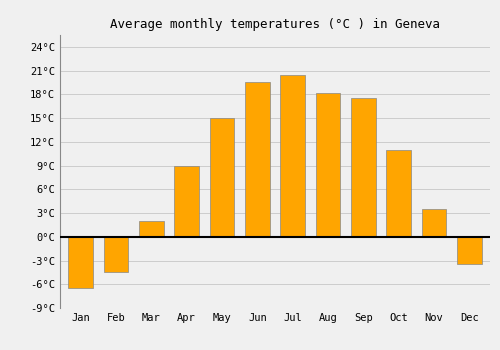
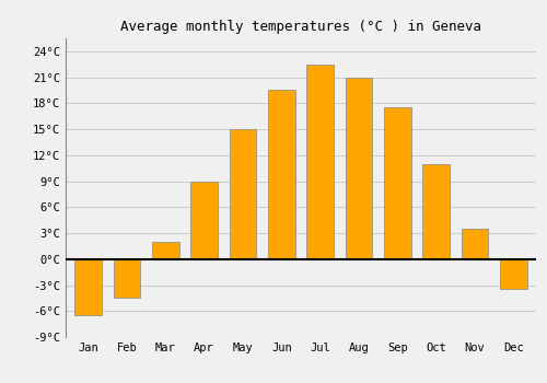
Jul: 20.4°C -> 22.5°C
Aug: 18.2°C -> 21.0°C
